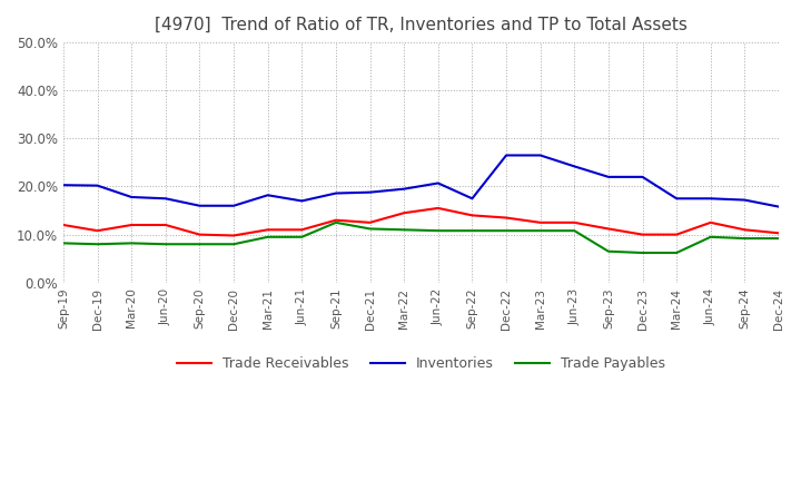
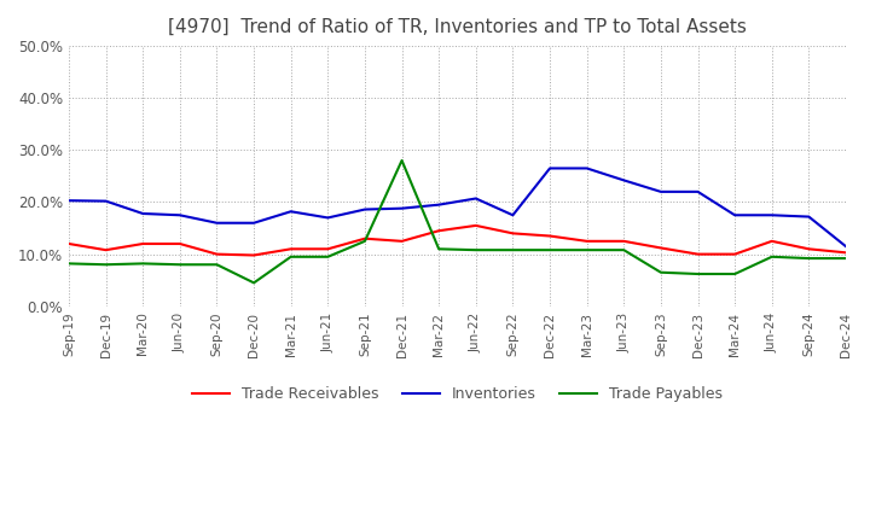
Trade Payables/Dec-20: 8.0% -> 4.5%
Trade Payables/Dec-21: 11.2% -> 28.0%
Inventories/Dec-24: 15.8% -> 11.5%
